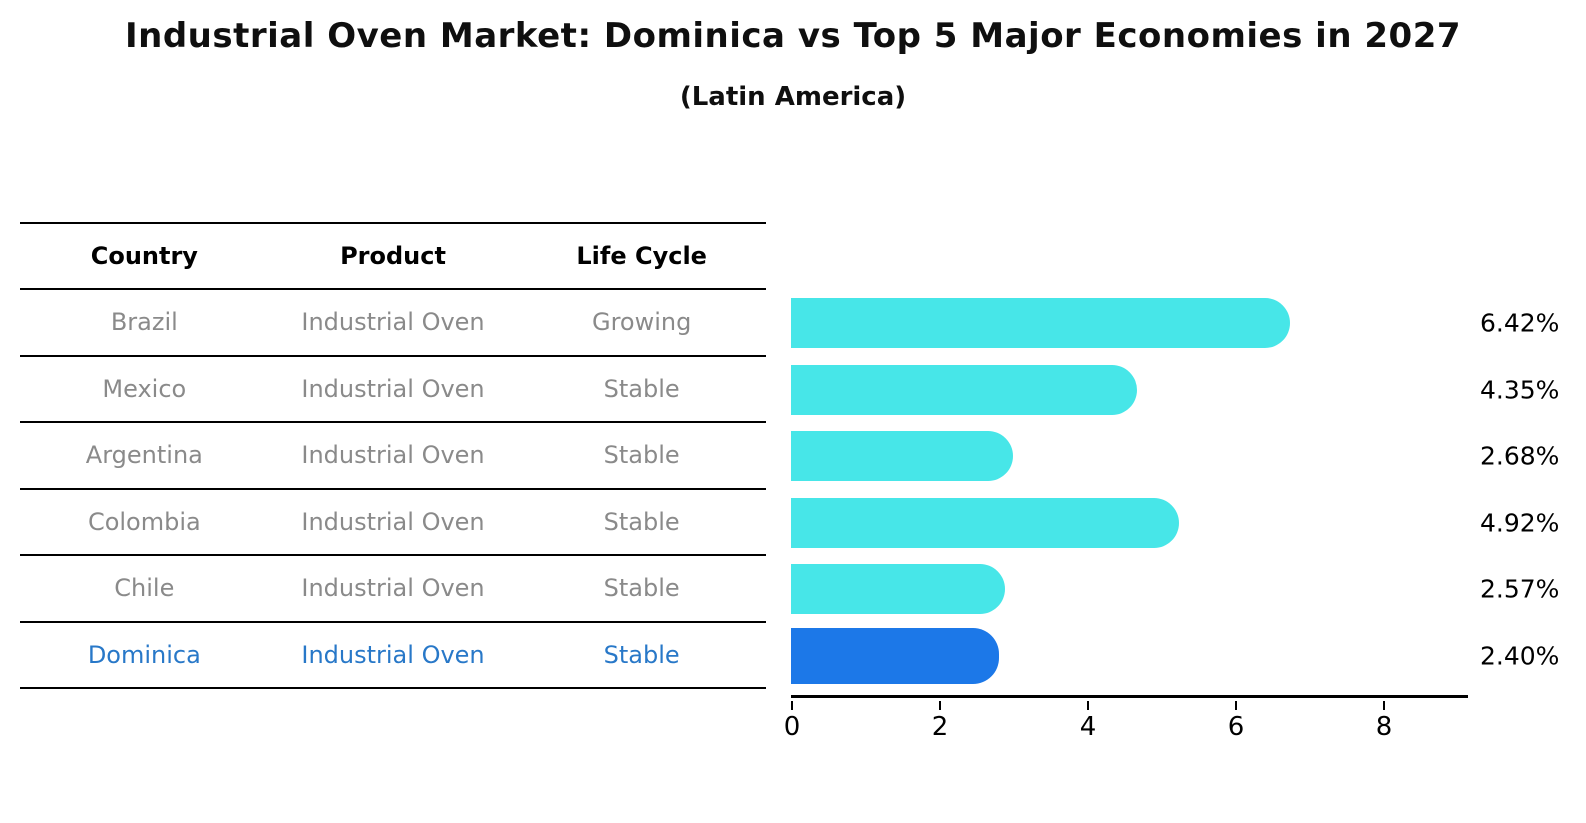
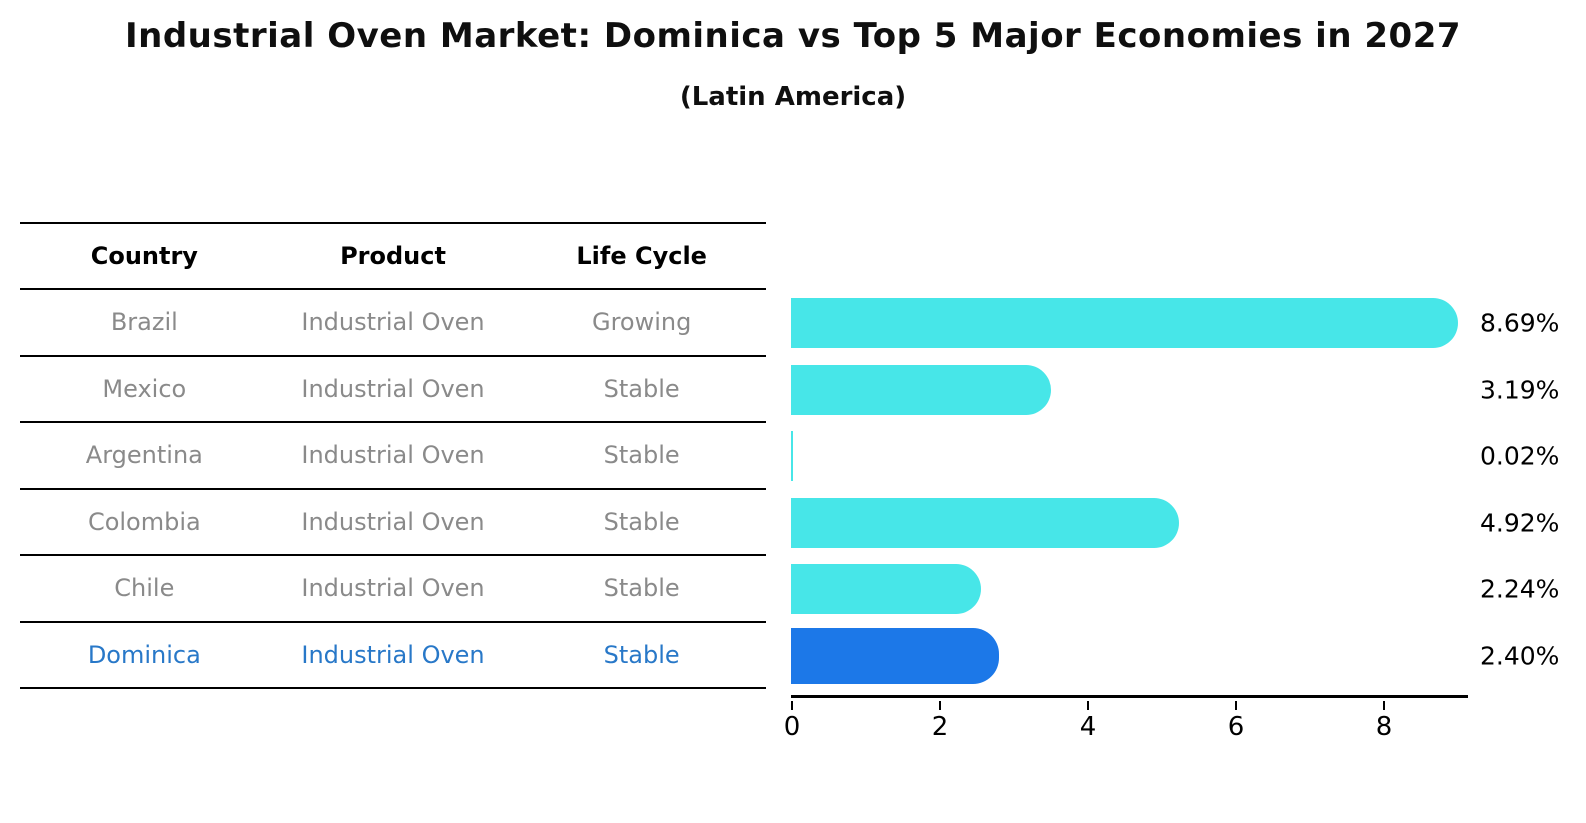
Brazil: 6.42% -> 8.69%
Mexico: 4.35% -> 3.19%
Argentina: 2.68% -> 0.02%
Chile: 2.57% -> 2.24%
